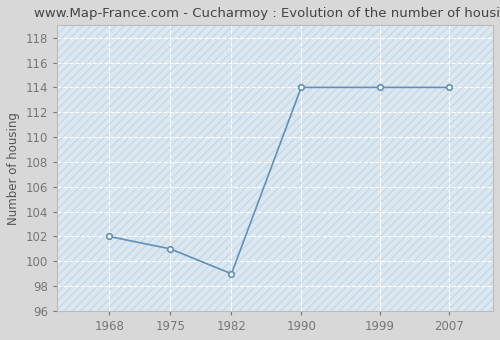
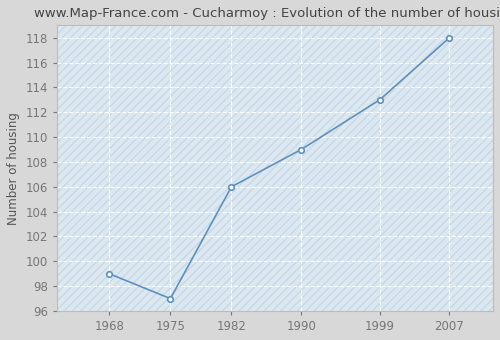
1968: 102 -> 99
1975: 101 -> 97
1982: 99 -> 106
1990: 114 -> 109
1999: 114 -> 113
2007: 114 -> 118
